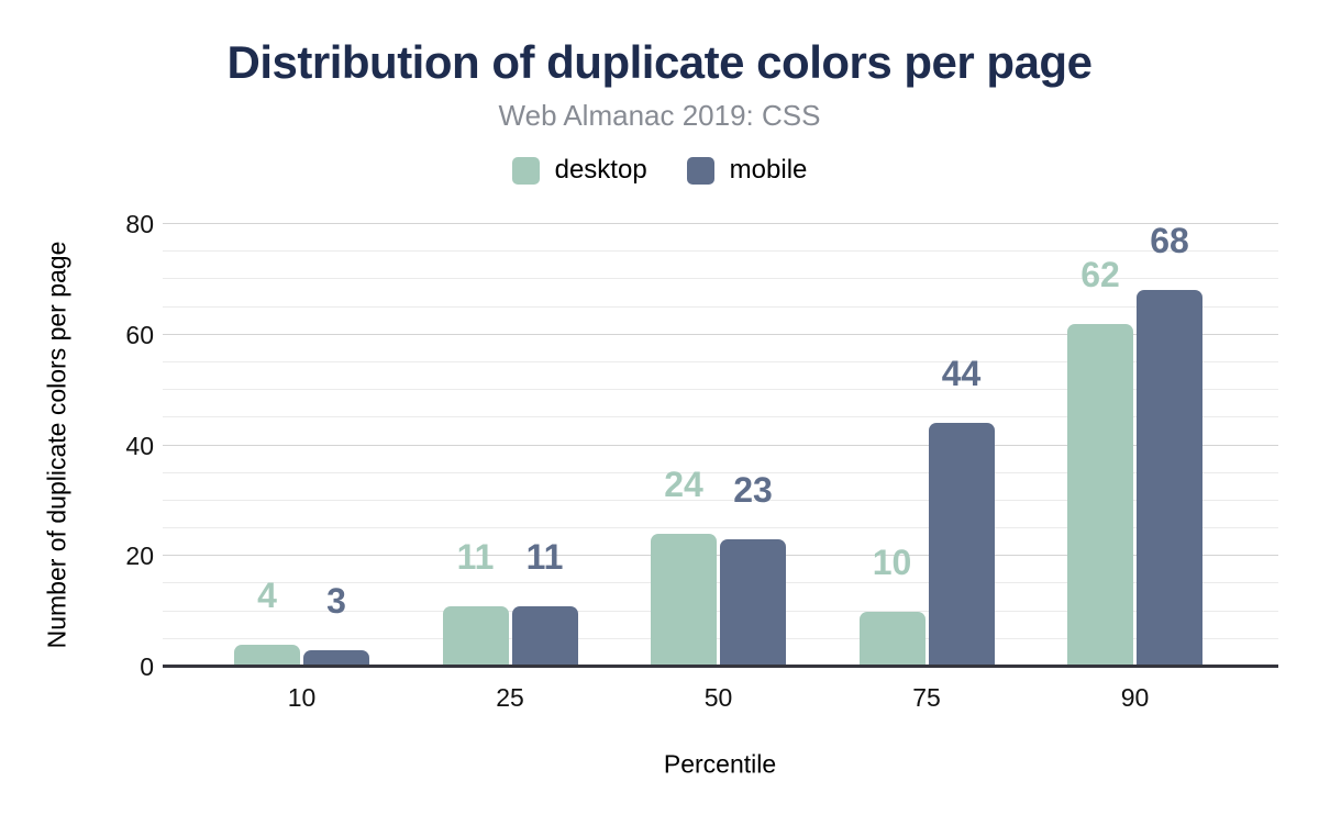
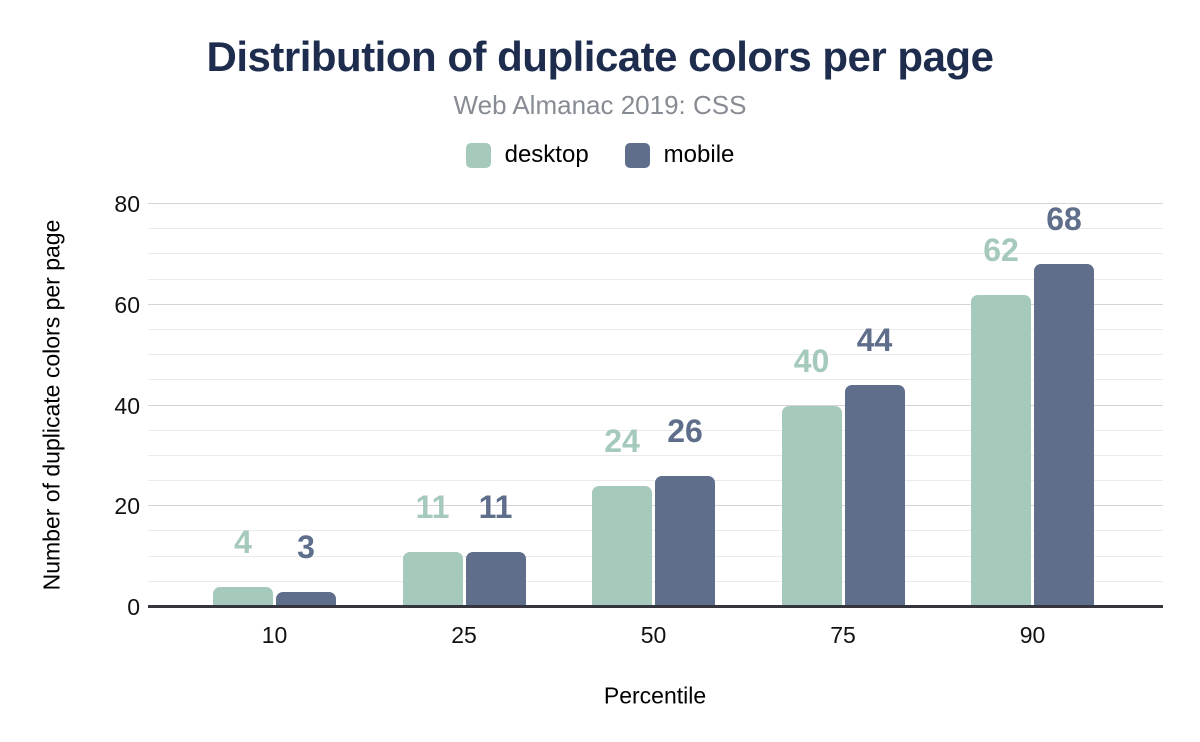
mobile/50: 23 -> 26
desktop/75: 10 -> 40
